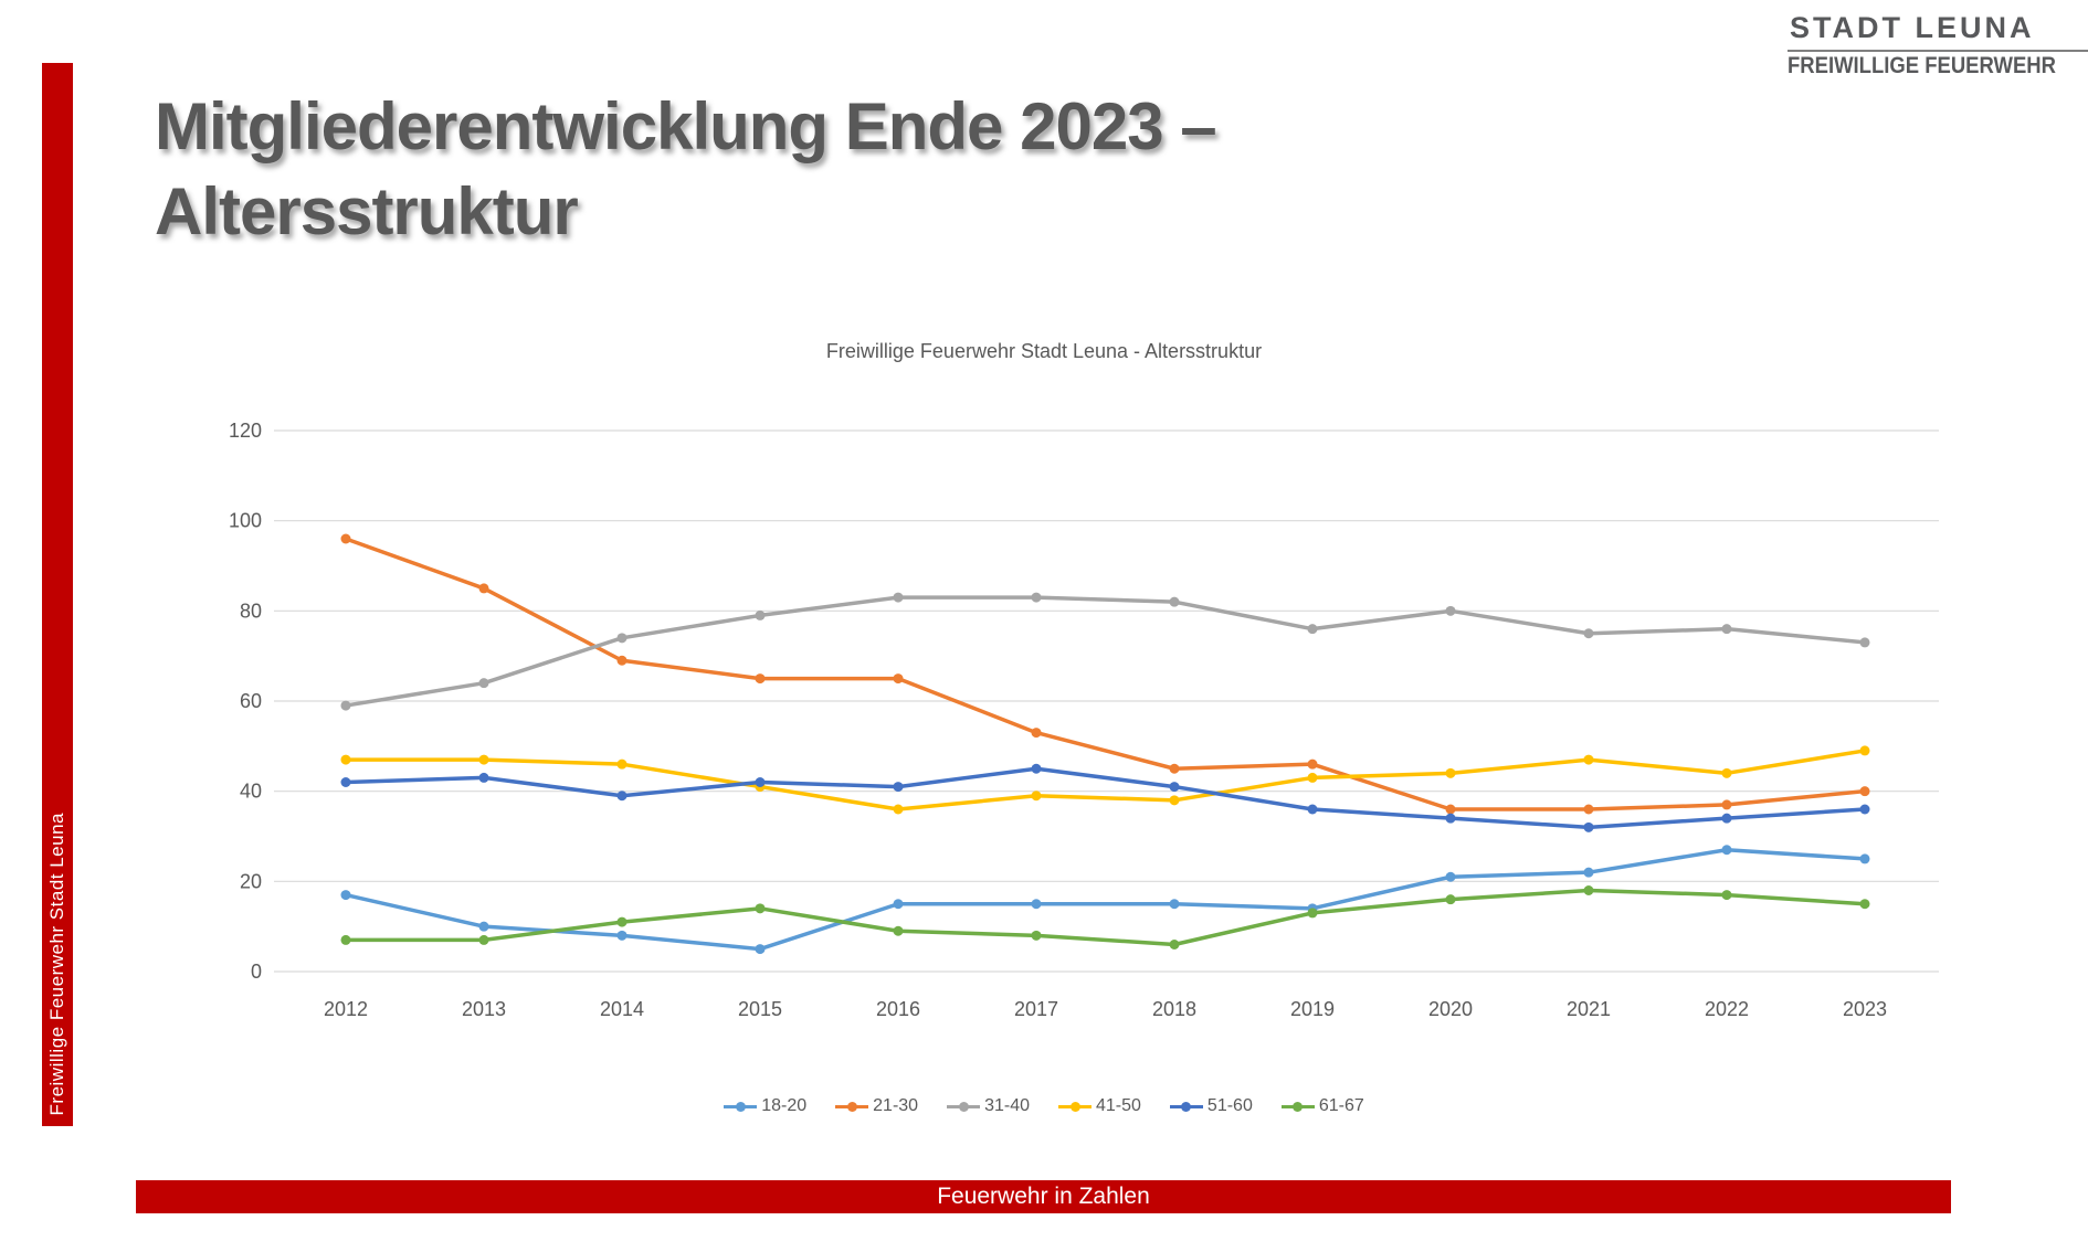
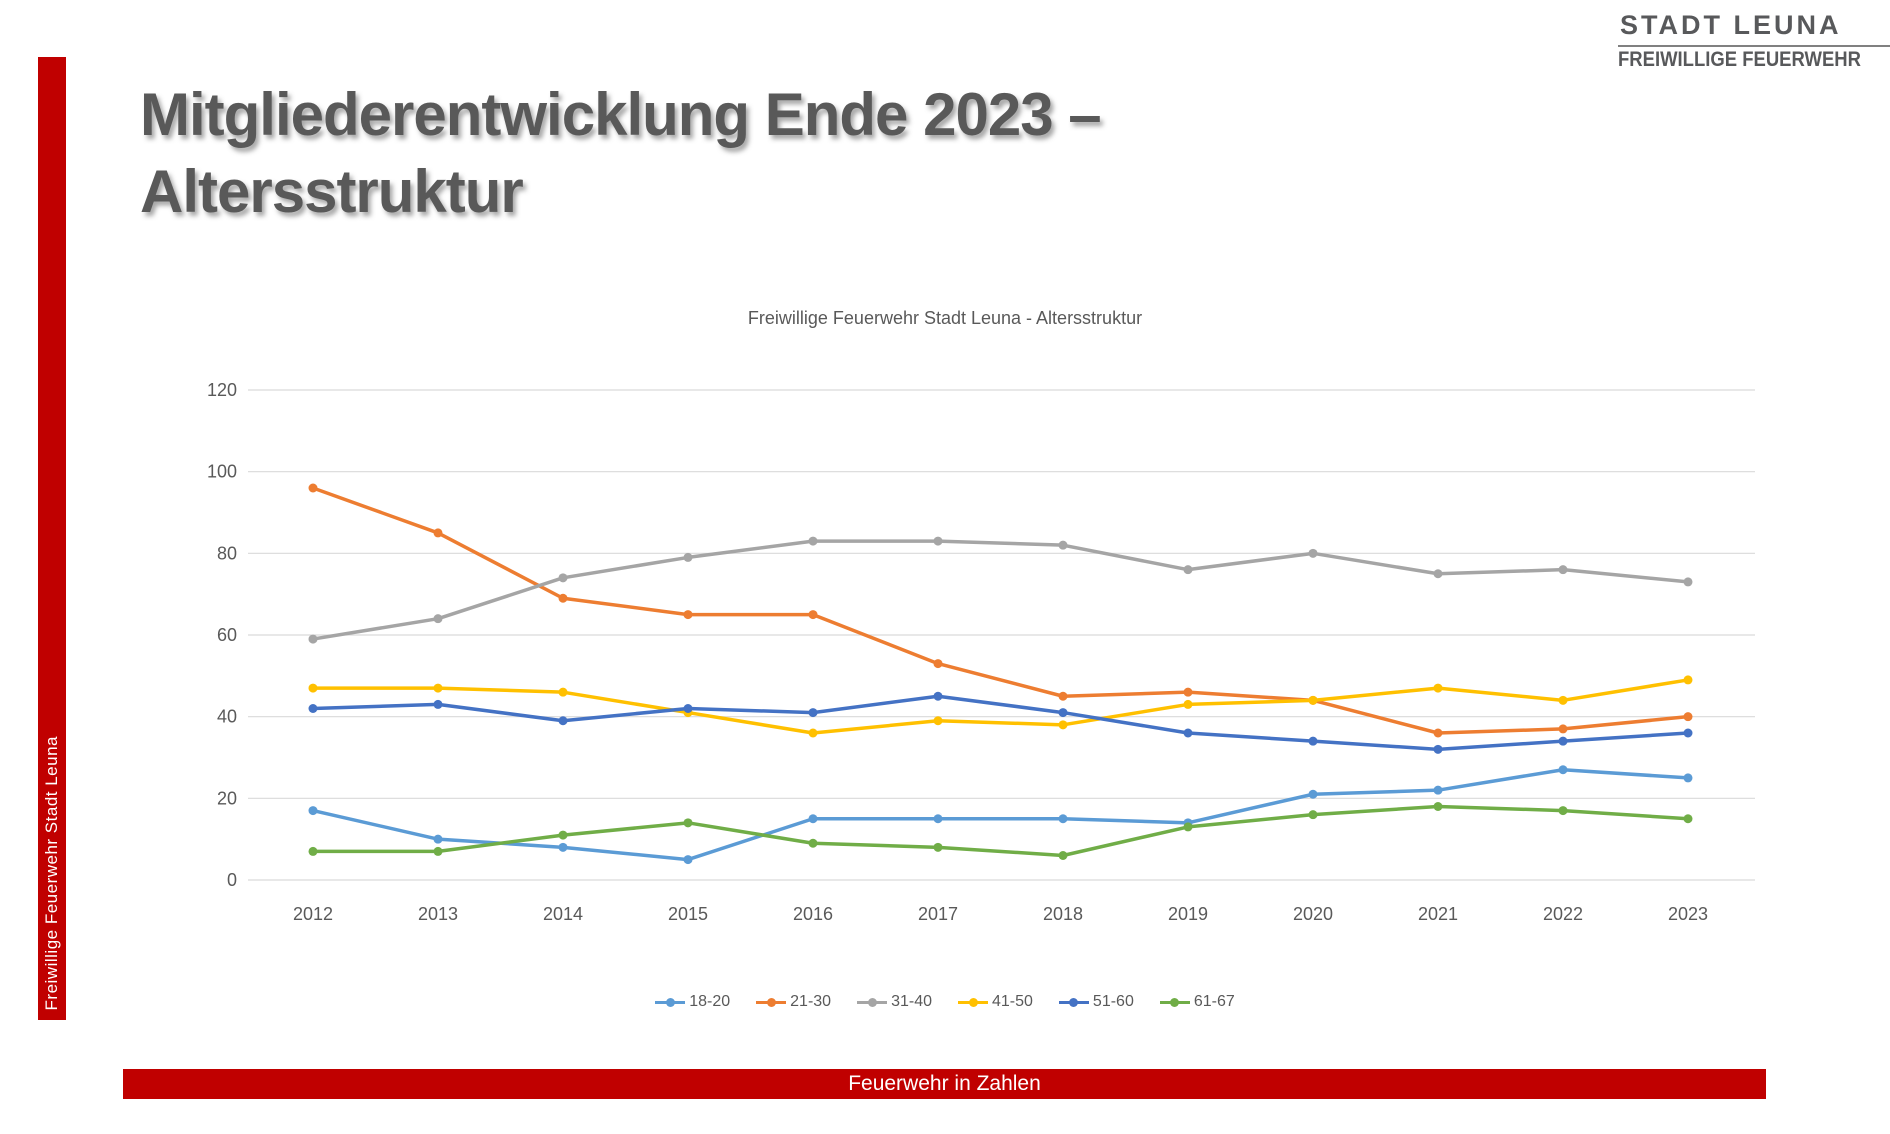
21-30/2020: 36 -> 44
